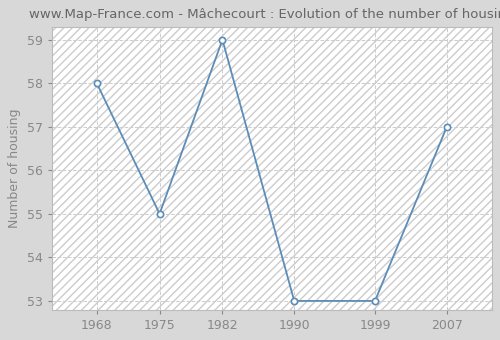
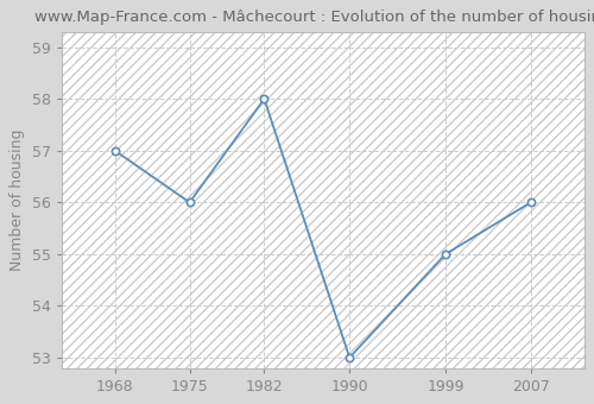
1968: 58 -> 57
1975: 55 -> 56
1982: 59 -> 58
1999: 53 -> 55
2007: 57 -> 56
